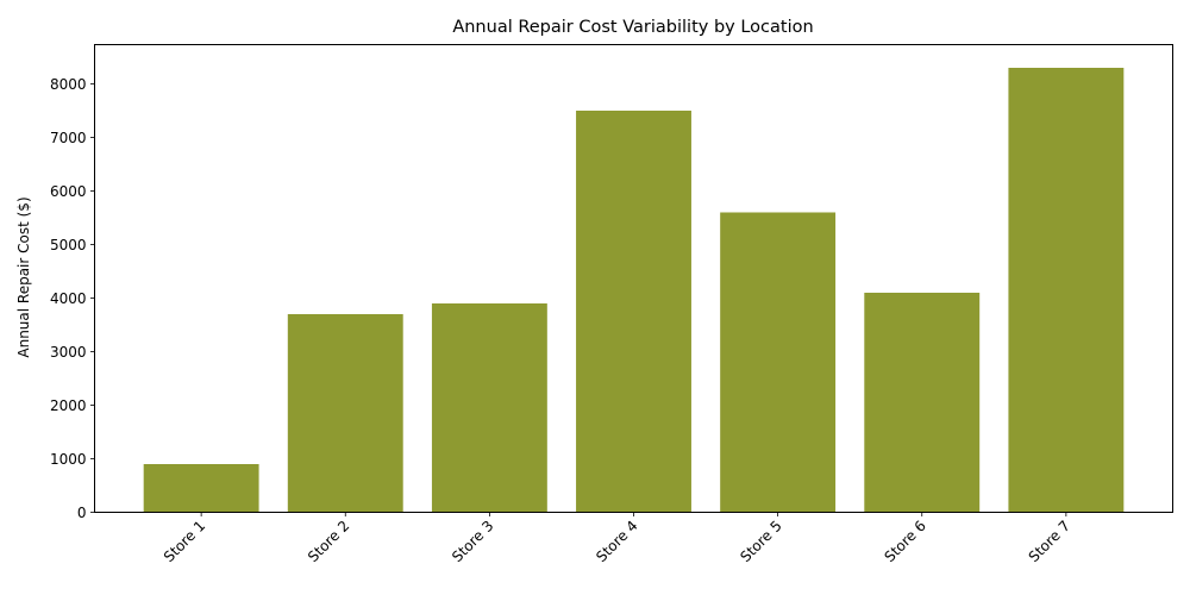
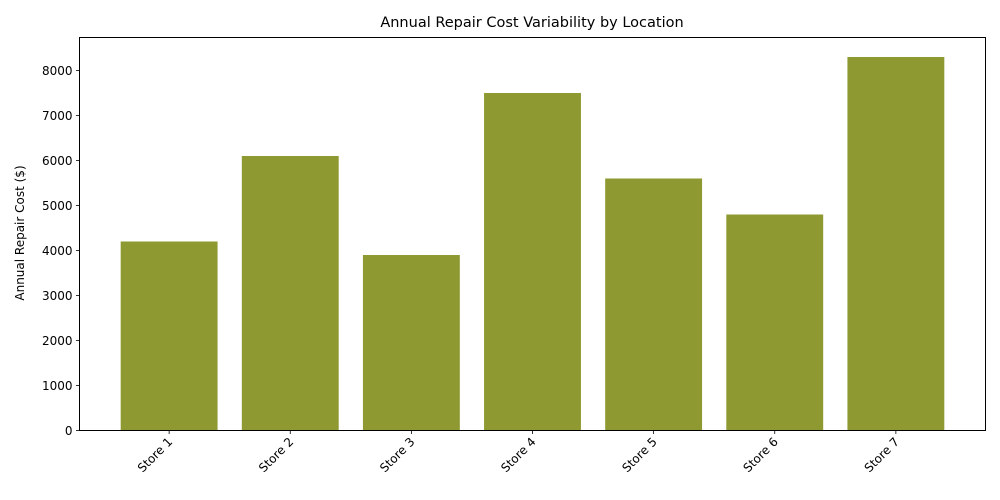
Store 1: 900 -> 4200
Store 2: 3700 -> 6100
Store 6: 4100 -> 4800
